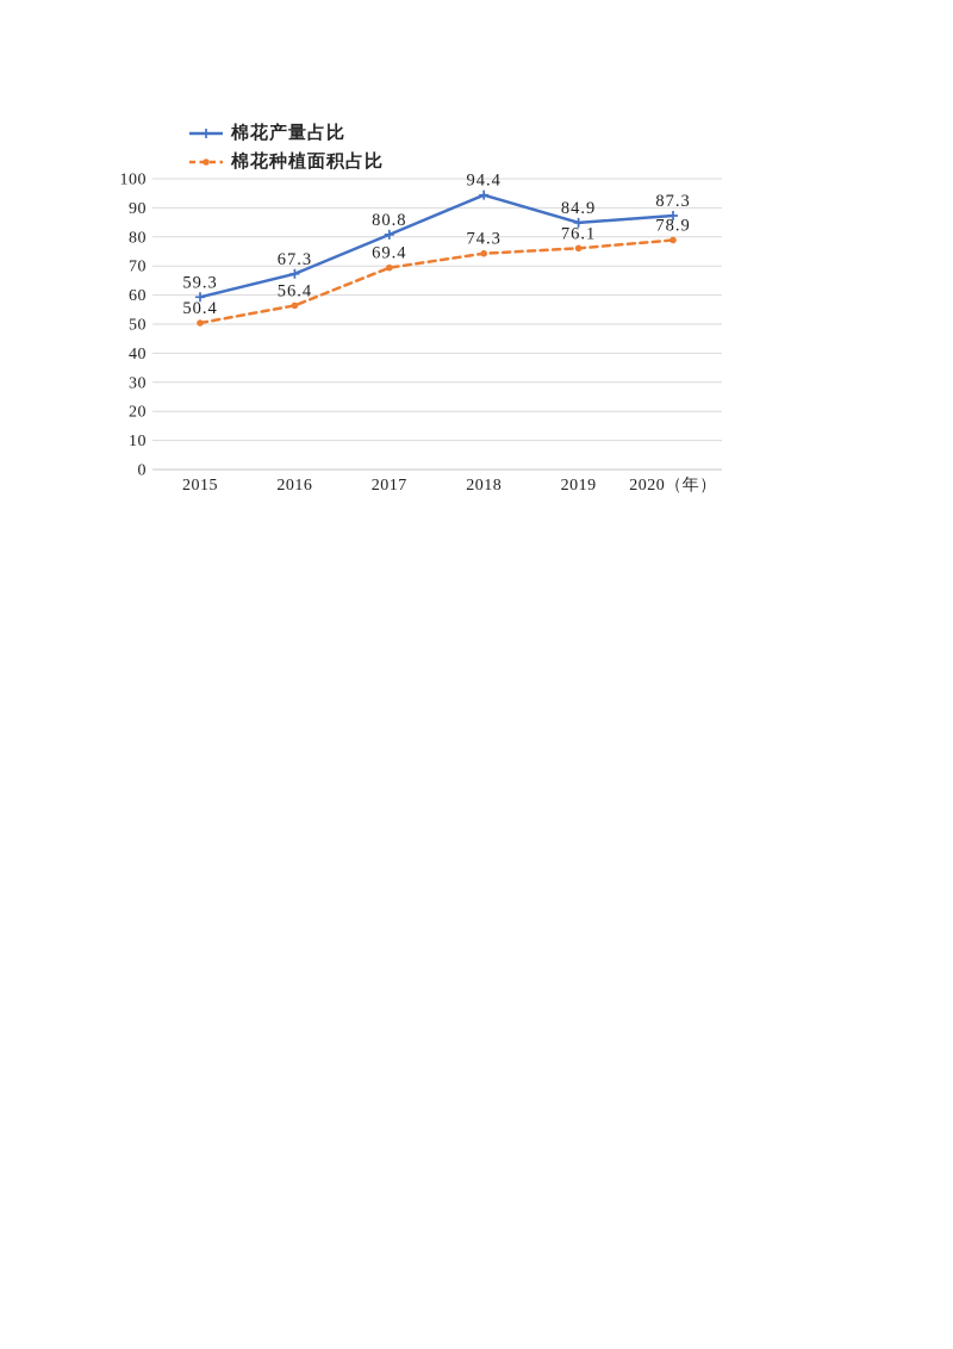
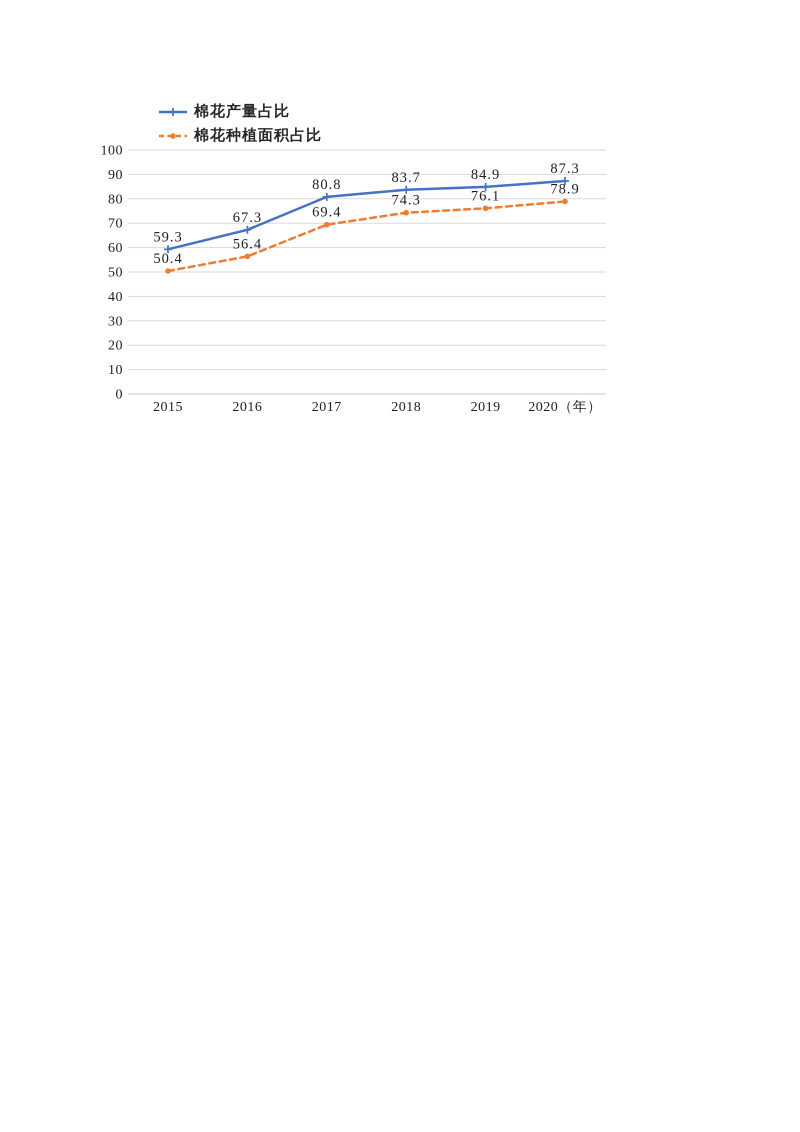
棉花产量占比/2018: 94.4 -> 83.7
